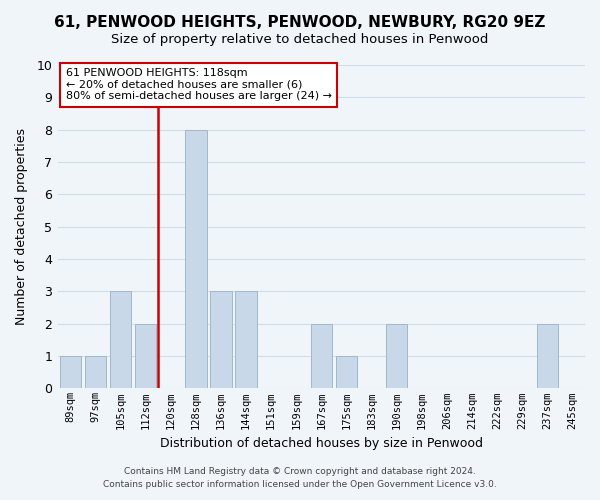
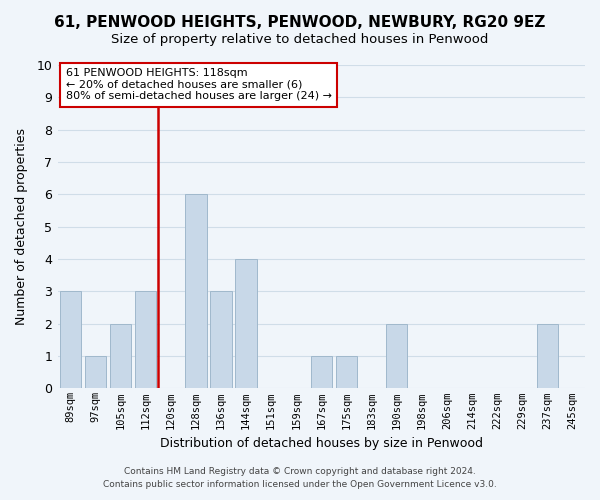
89sqm: 1 -> 3
105sqm: 3 -> 2
112sqm: 2 -> 3
128sqm: 8 -> 6
144sqm: 3 -> 4
167sqm: 2 -> 1
